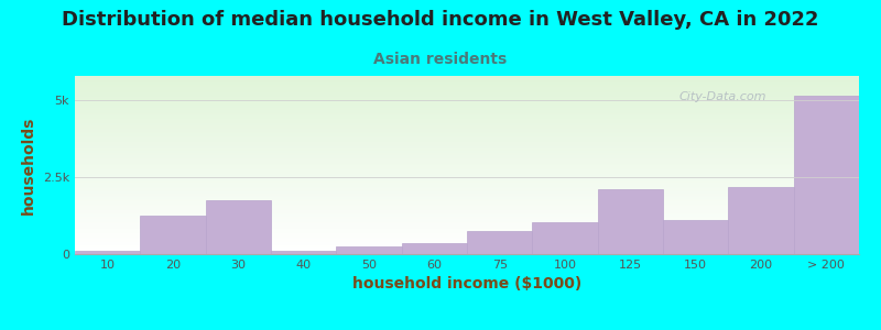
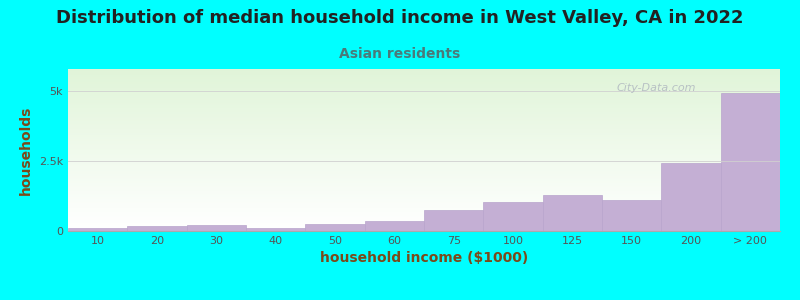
20: 1.25k -> 0.17k
30: 1.75k -> 0.22k
125: 2.10k -> 1.28k
200: 2.20k -> 2.45k
> 200: 5.15k -> 4.95k
